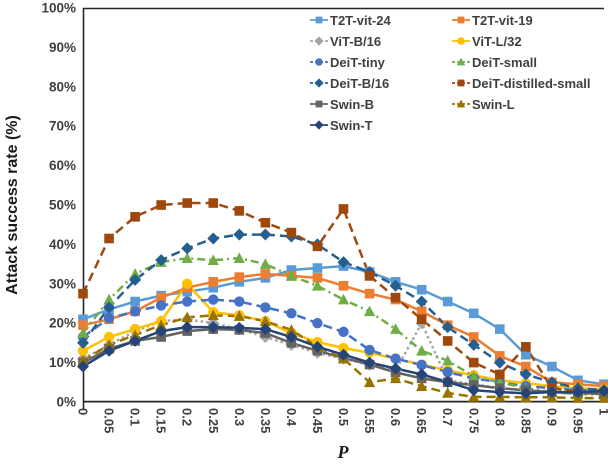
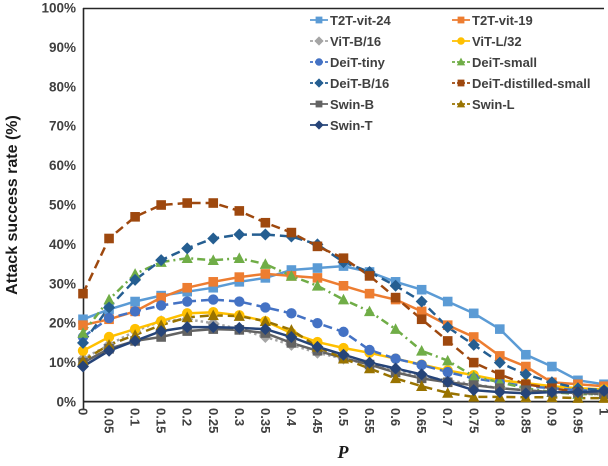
ViT-L/32/0.2: 30% -> 22%
DeiT-distilled-small/0.5: 49% -> 36%
Swin-L/0.55: 5% -> 8%
ViT-B/16/0.65: 20% -> 6%
DeiT-distilled-small/0.85: 14% -> 4%
